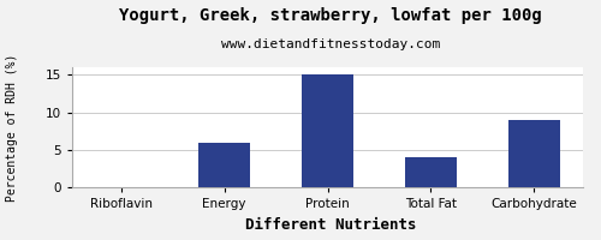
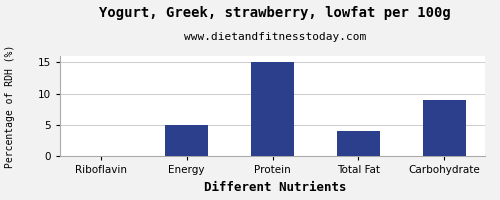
Energy: 6 -> 5
